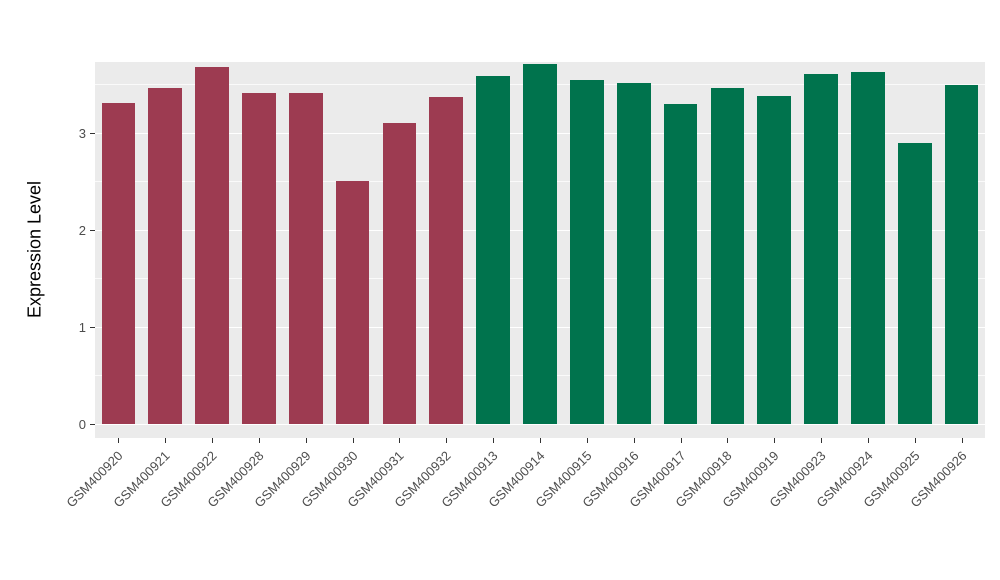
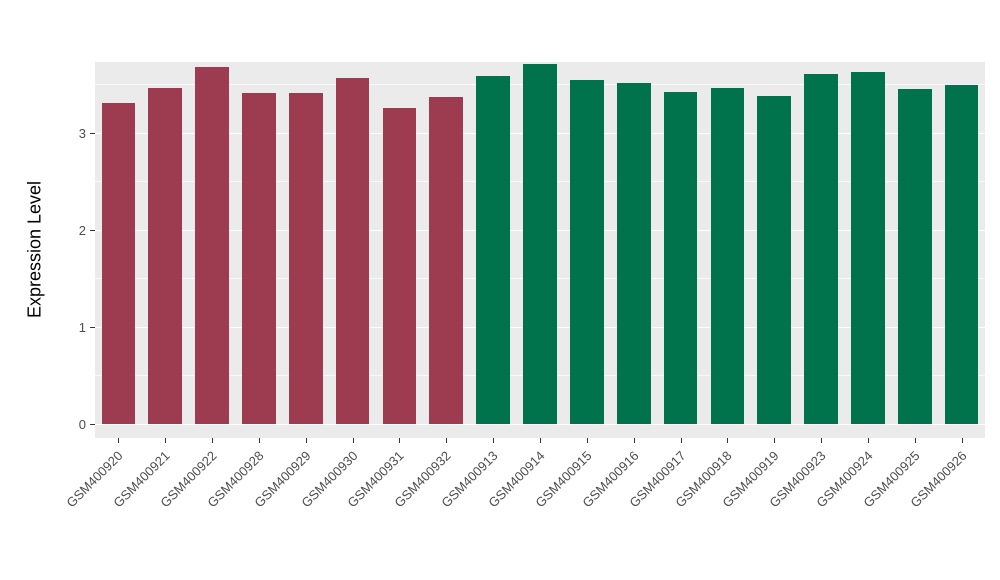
GSM400930: 2.5 -> 3.6
GSM400931: 3.1 -> 3.3
GSM400917: 3.3 -> 3.4
GSM400925: 2.9 -> 3.5
